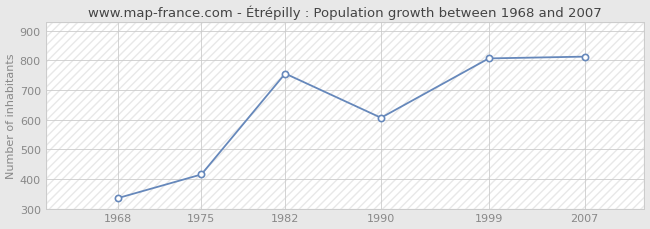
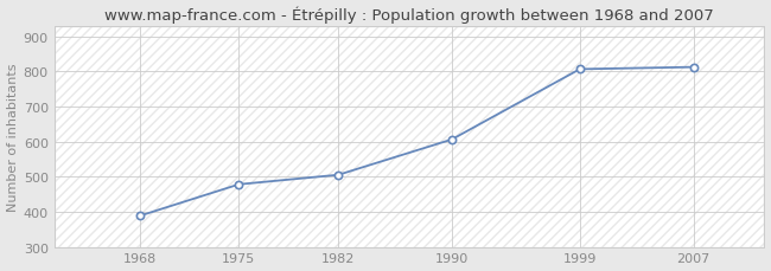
1968: 335 -> 388
1975: 415 -> 478
1982: 755 -> 505
